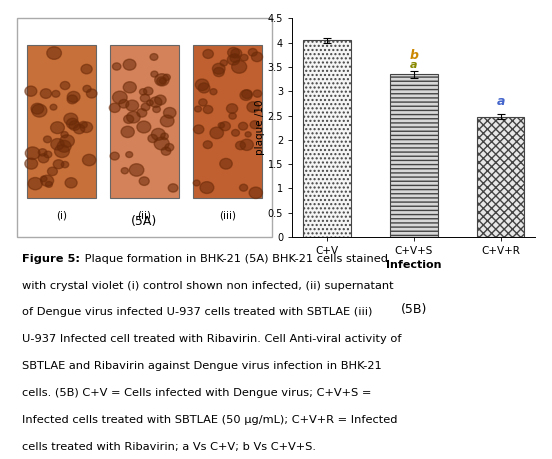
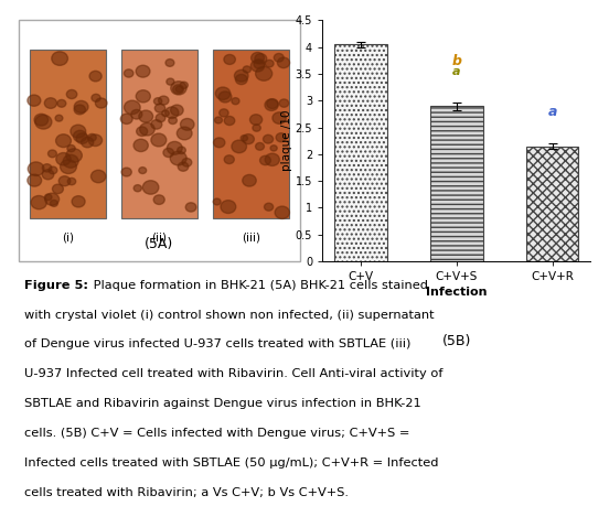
C+V+S: 3.35 -> 2.90
C+V+R: 2.48 -> 2.15
